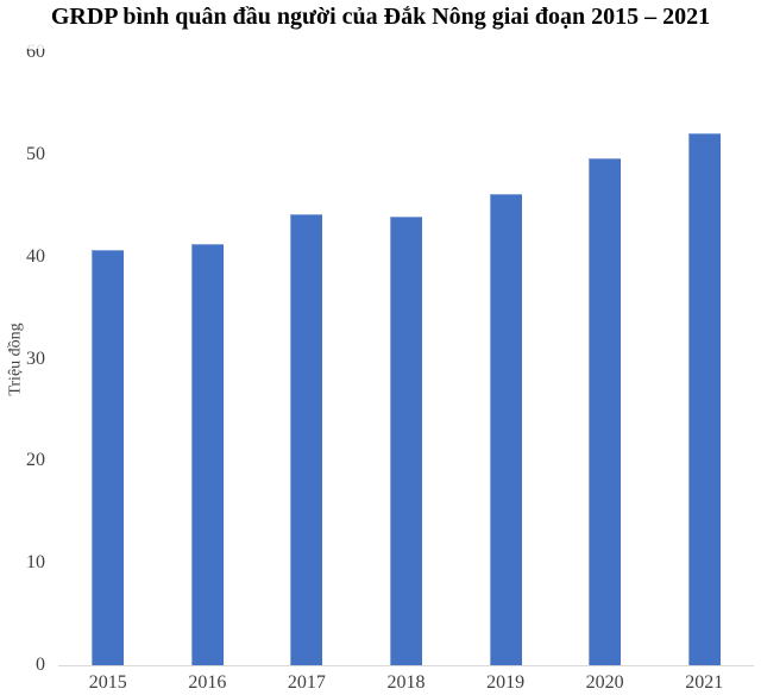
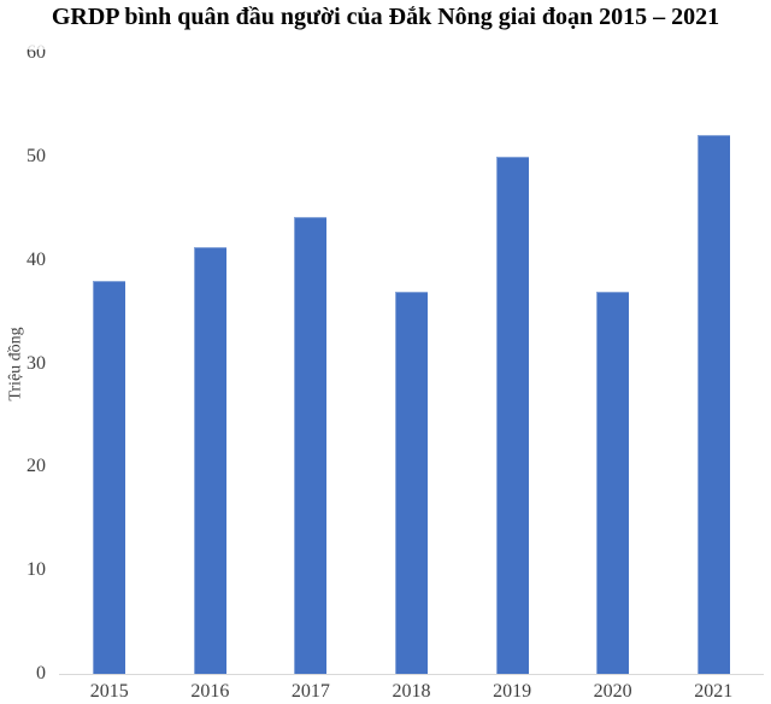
2015: 41 -> 38
2018: 44 -> 37
2019: 46 -> 50
2020: 50 -> 37
